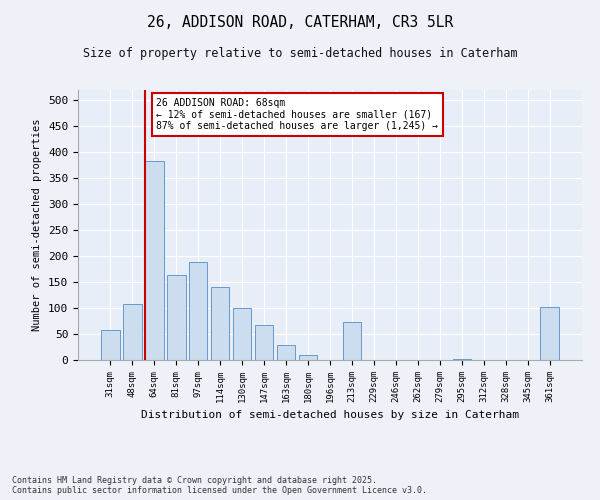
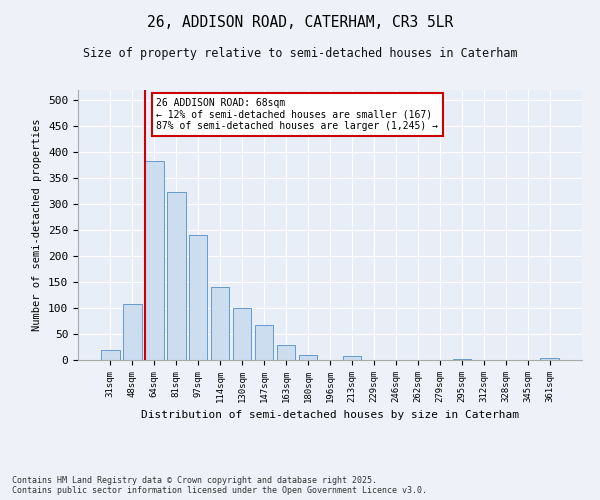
31sqm: 58 -> 19
81sqm: 164 -> 323
97sqm: 188 -> 241
213sqm: 74 -> 7
361sqm: 102 -> 3
